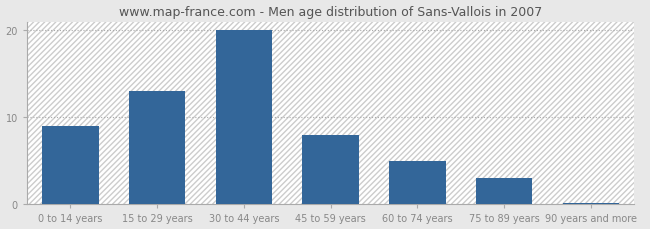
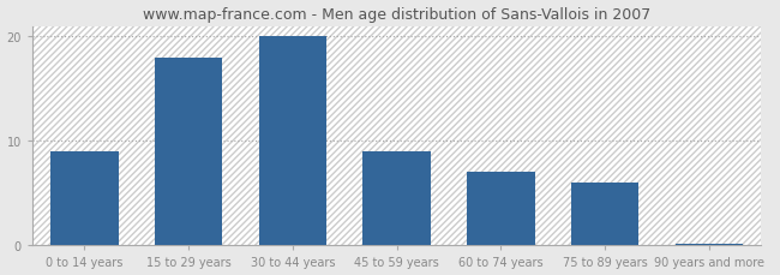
15 to 29 years: 13.0 -> 18.0
45 to 59 years: 8.0 -> 9.0
60 to 74 years: 5.0 -> 7.0
75 to 89 years: 3.0 -> 6.0
